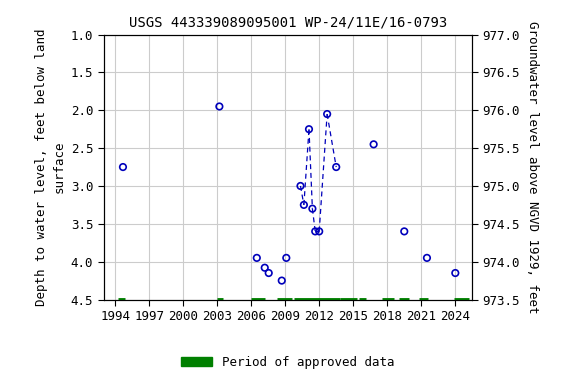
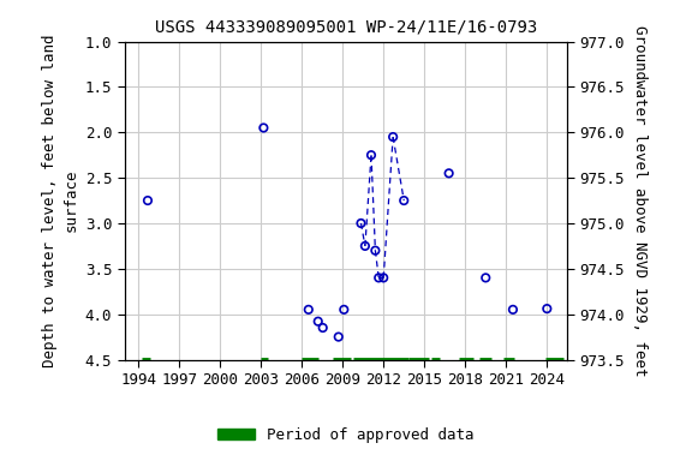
2024: 4.15 -> 3.94
